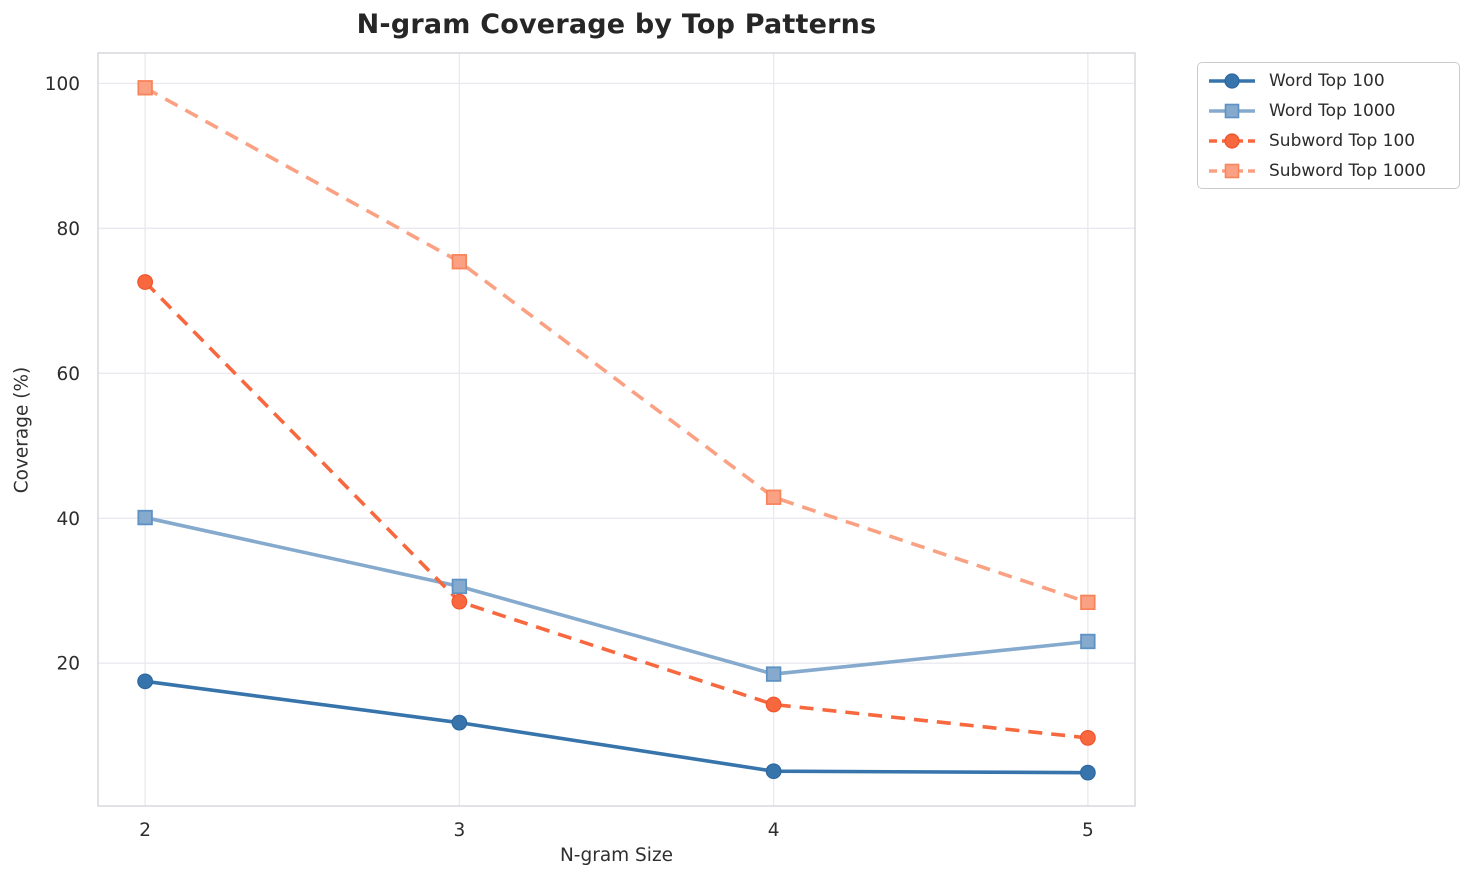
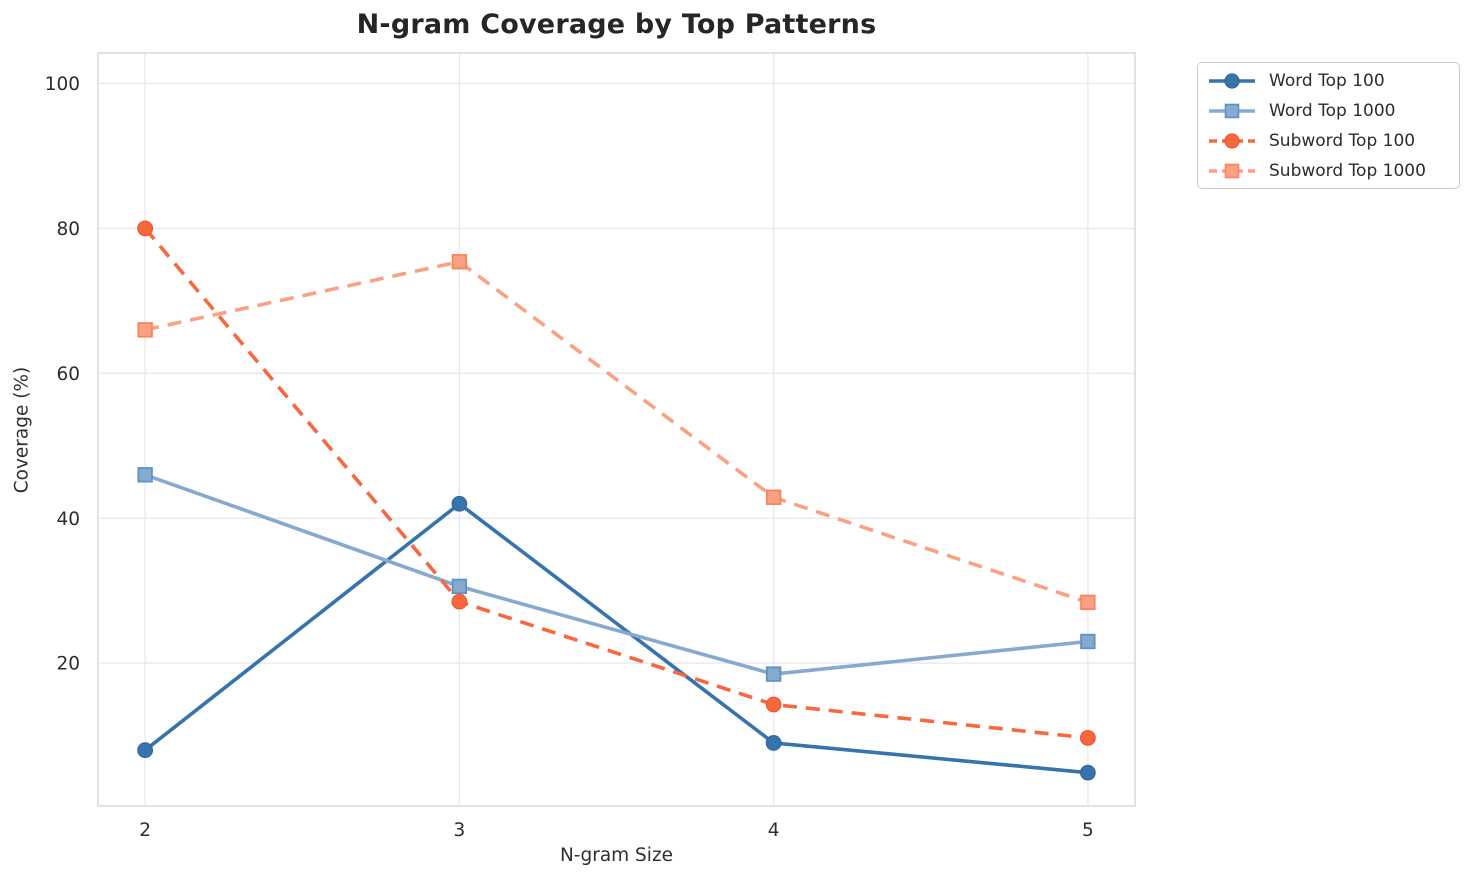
Word Top 100/2: 18 -> 8
Word Top 1000/2: 40 -> 46
Subword Top 100/2: 73 -> 80
Subword Top 1000/2: 99 -> 66
Word Top 100/3: 12 -> 42
Word Top 100/4: 5 -> 9
